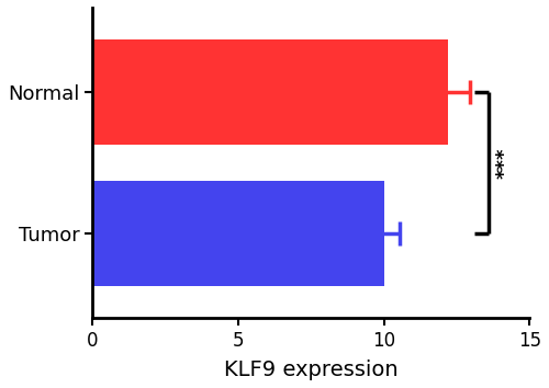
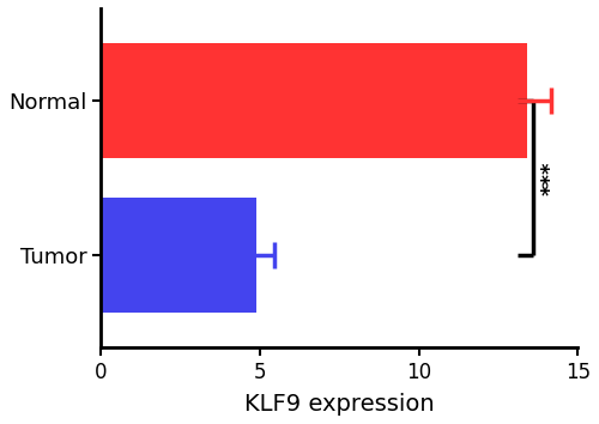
Normal: 12.2 -> 13.4
Tumor: 10.0 -> 4.9
